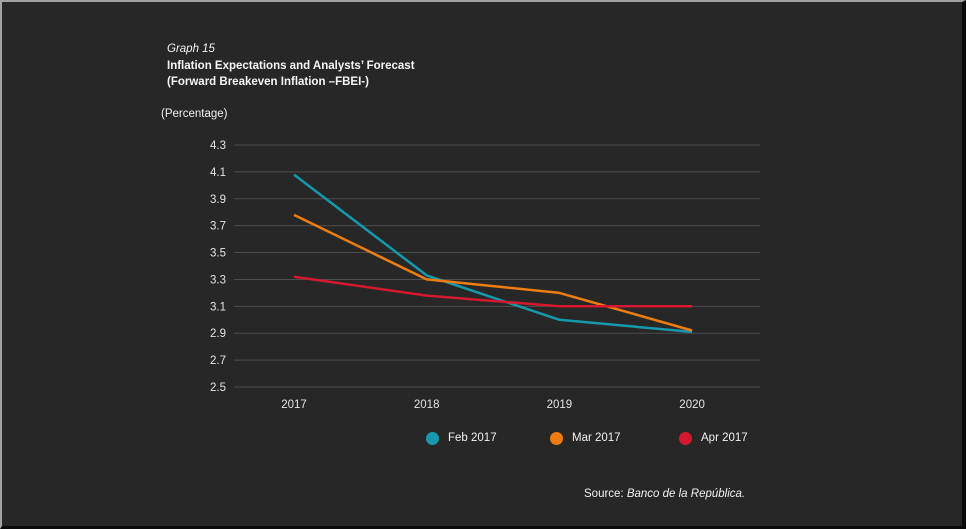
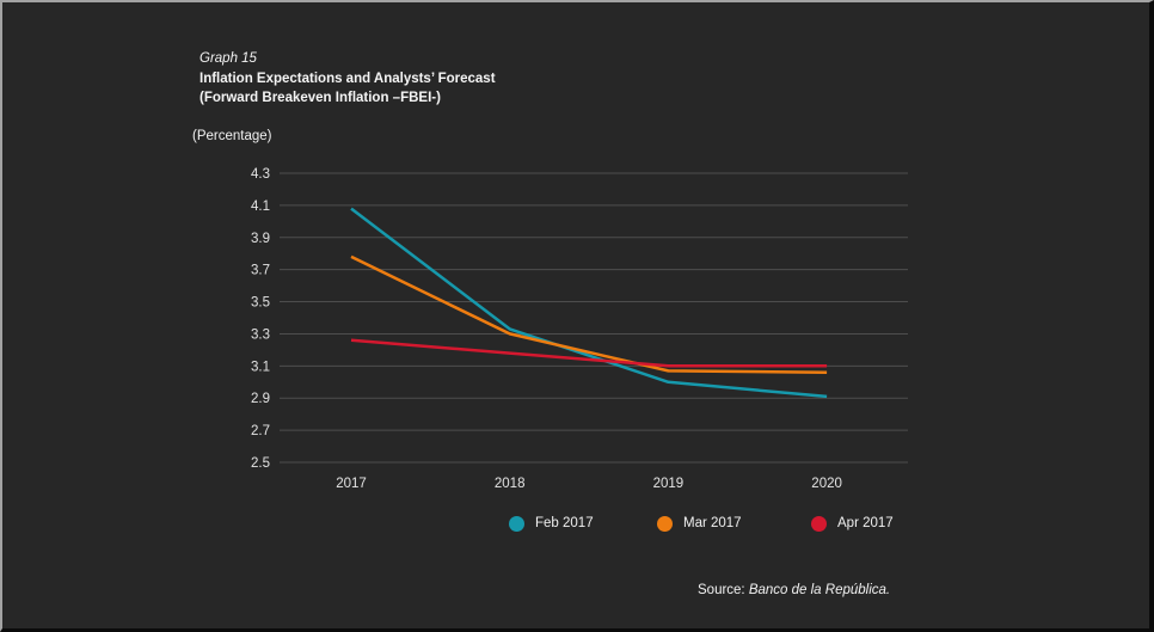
Apr 2017/2017: 3.32 -> 3.26
Mar 2017/2019: 3.20 -> 3.07
Mar 2017/2020: 2.92 -> 3.06
